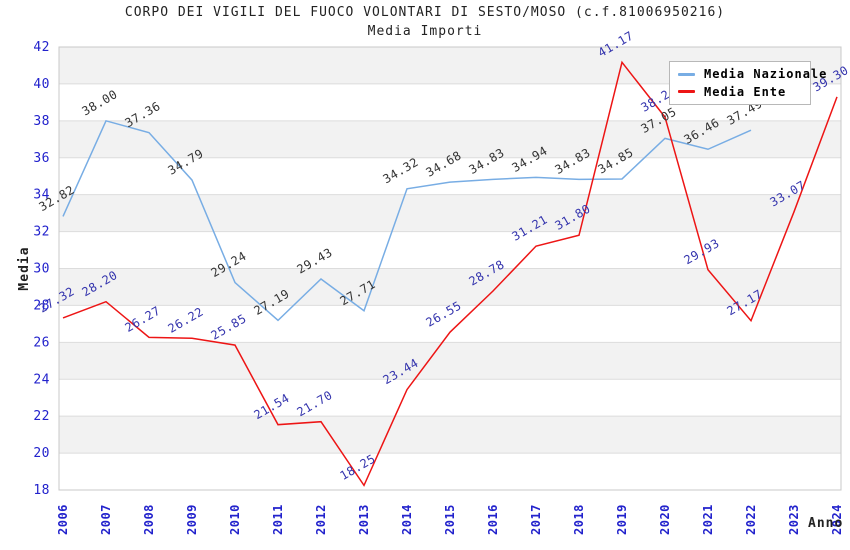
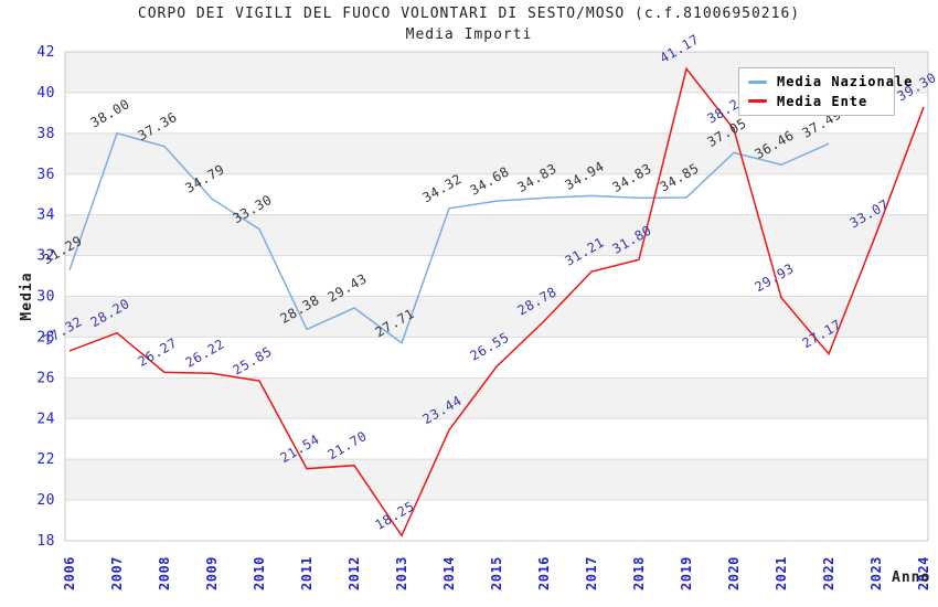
Media Nazionale/2006: 32.82 -> 31.29
Media Nazionale/2010: 29.24 -> 33.30
Media Nazionale/2011: 27.19 -> 28.38
